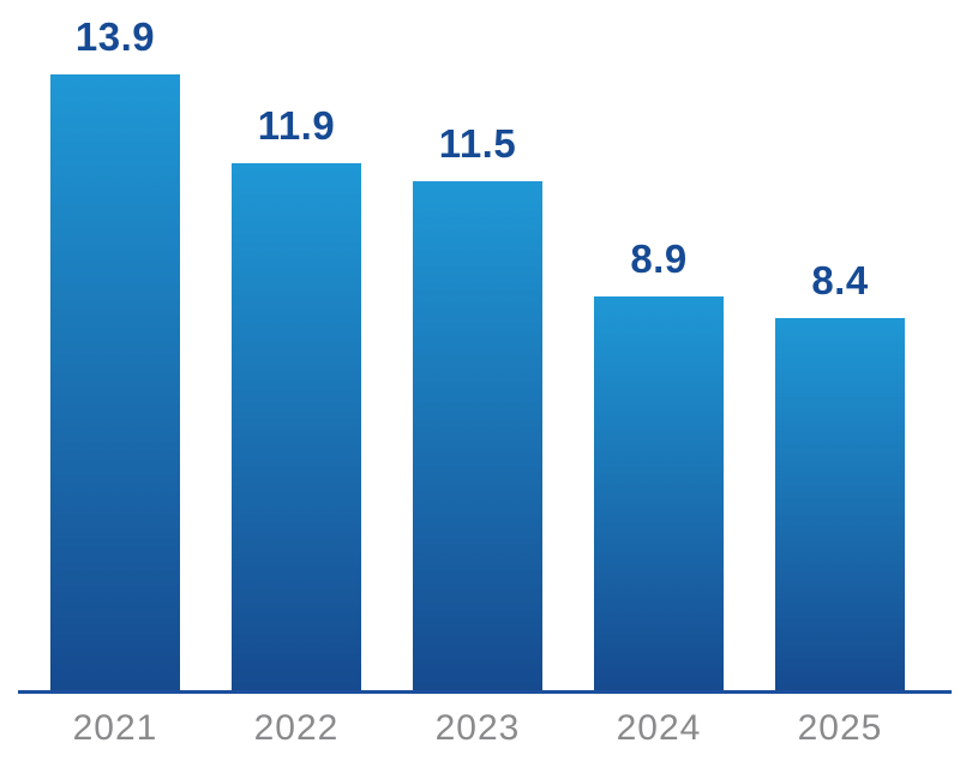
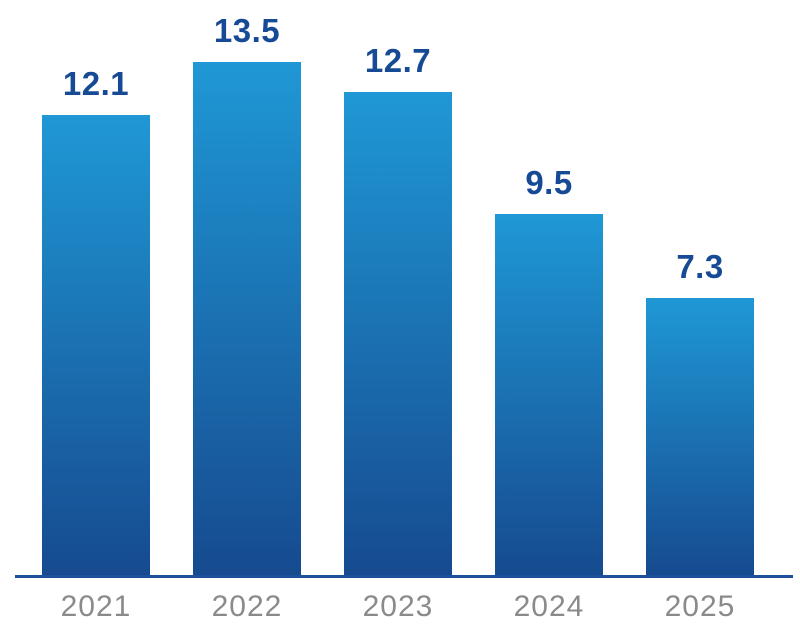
2021: 13.9 -> 12.1
2022: 11.9 -> 13.5
2023: 11.5 -> 12.7
2024: 8.9 -> 9.5
2025: 8.4 -> 7.3
